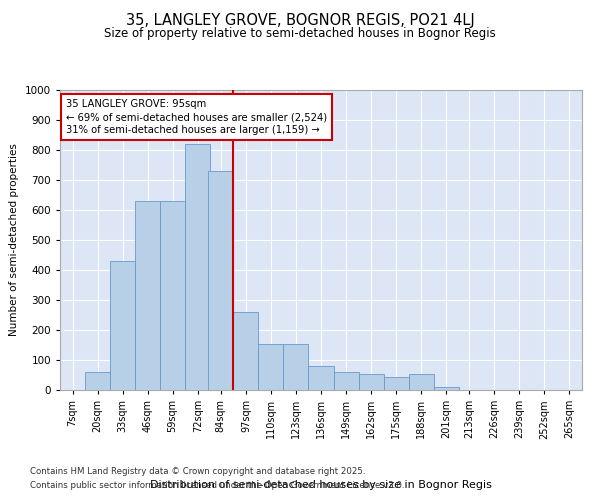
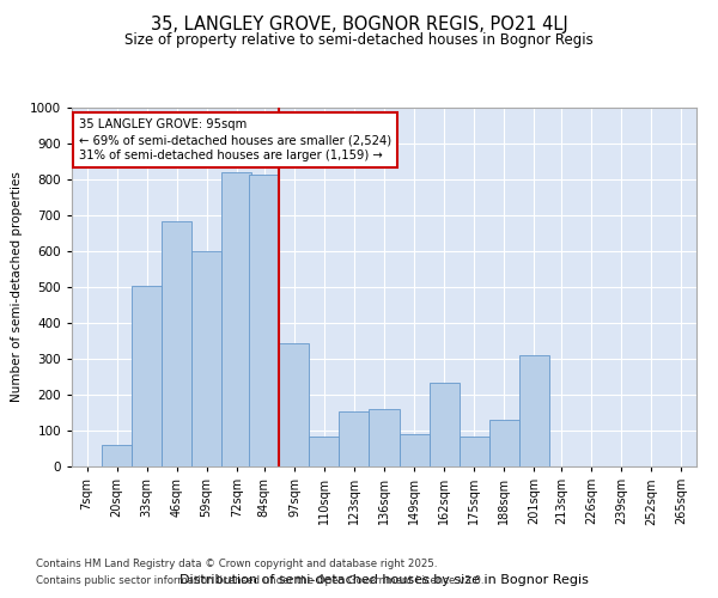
33sqm: 430 -> 505
46sqm: 630 -> 685
59sqm: 630 -> 600
84sqm: 730 -> 815
97sqm: 260 -> 345
110sqm: 155 -> 85
136sqm: 80 -> 160
149sqm: 60 -> 90
162sqm: 55 -> 235
175sqm: 45 -> 85
188sqm: 55 -> 130
201sqm: 10 -> 310
